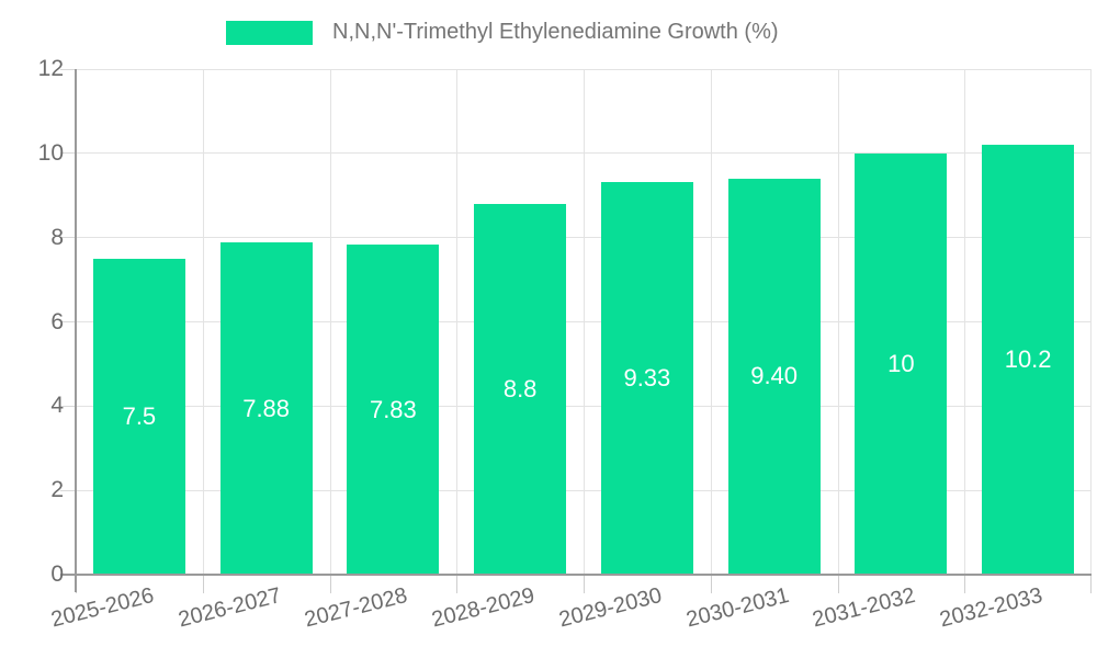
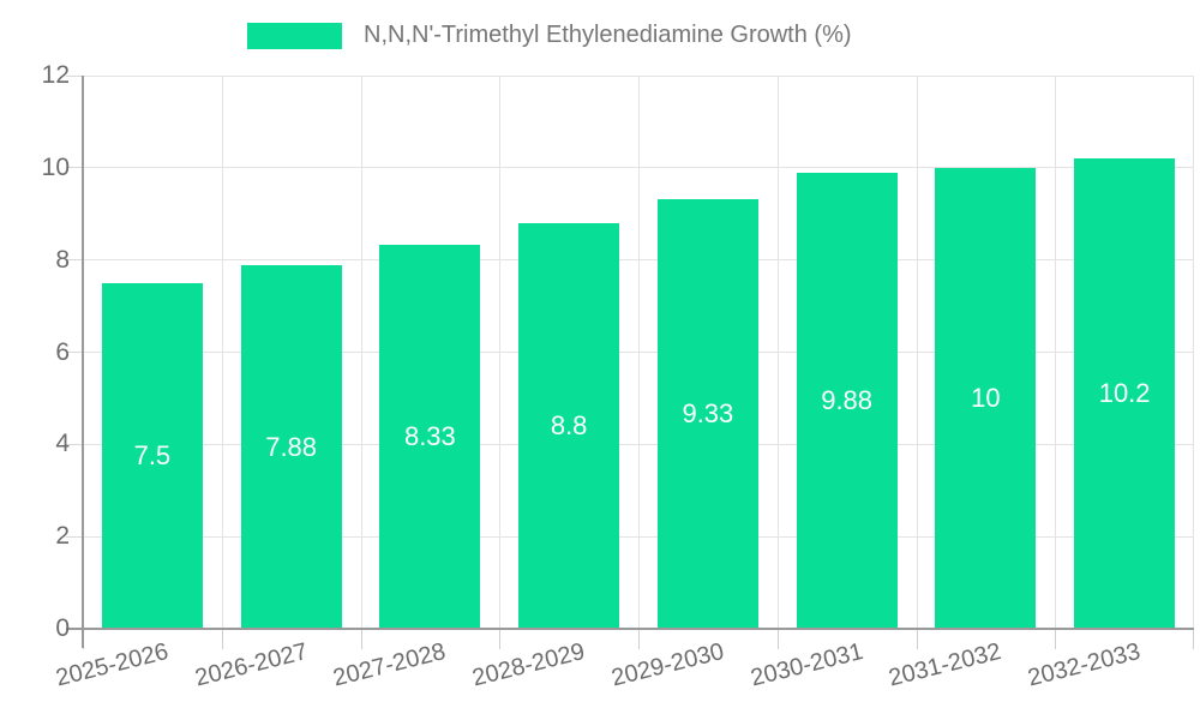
2027-2028: 7.83 -> 8.33
2030-2031: 9.40 -> 9.88
